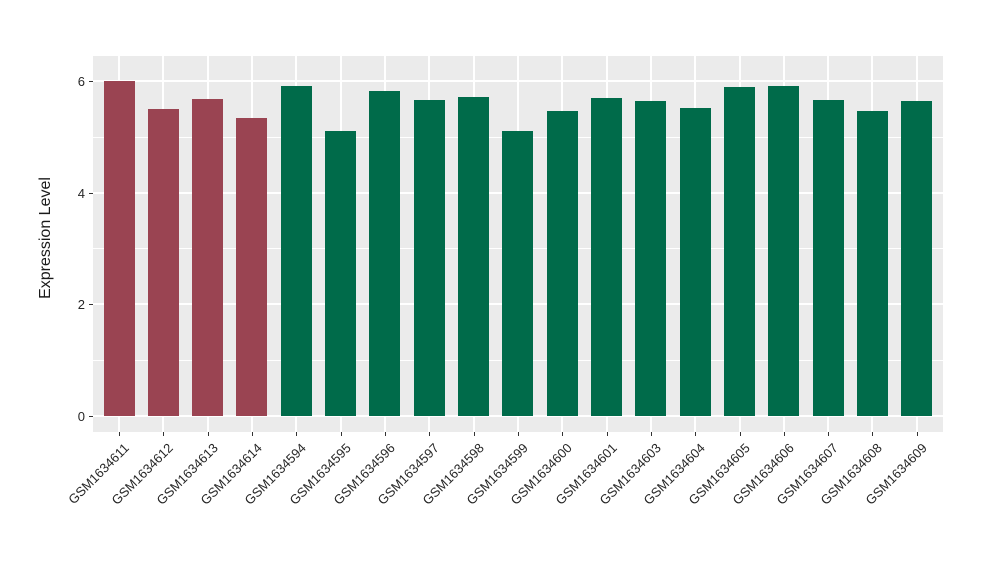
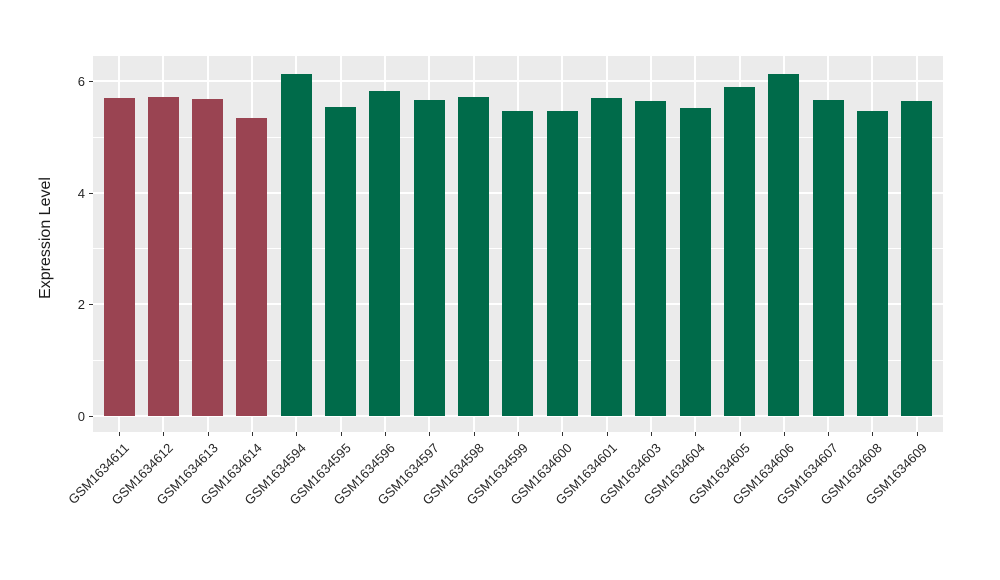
GSM1634611: 6.0 -> 5.7
GSM1634612: 5.5 -> 5.7
GSM1634594: 5.9 -> 6.1
GSM1634595: 5.1 -> 5.5
GSM1634599: 5.1 -> 5.5
GSM1634606: 5.9 -> 6.1
